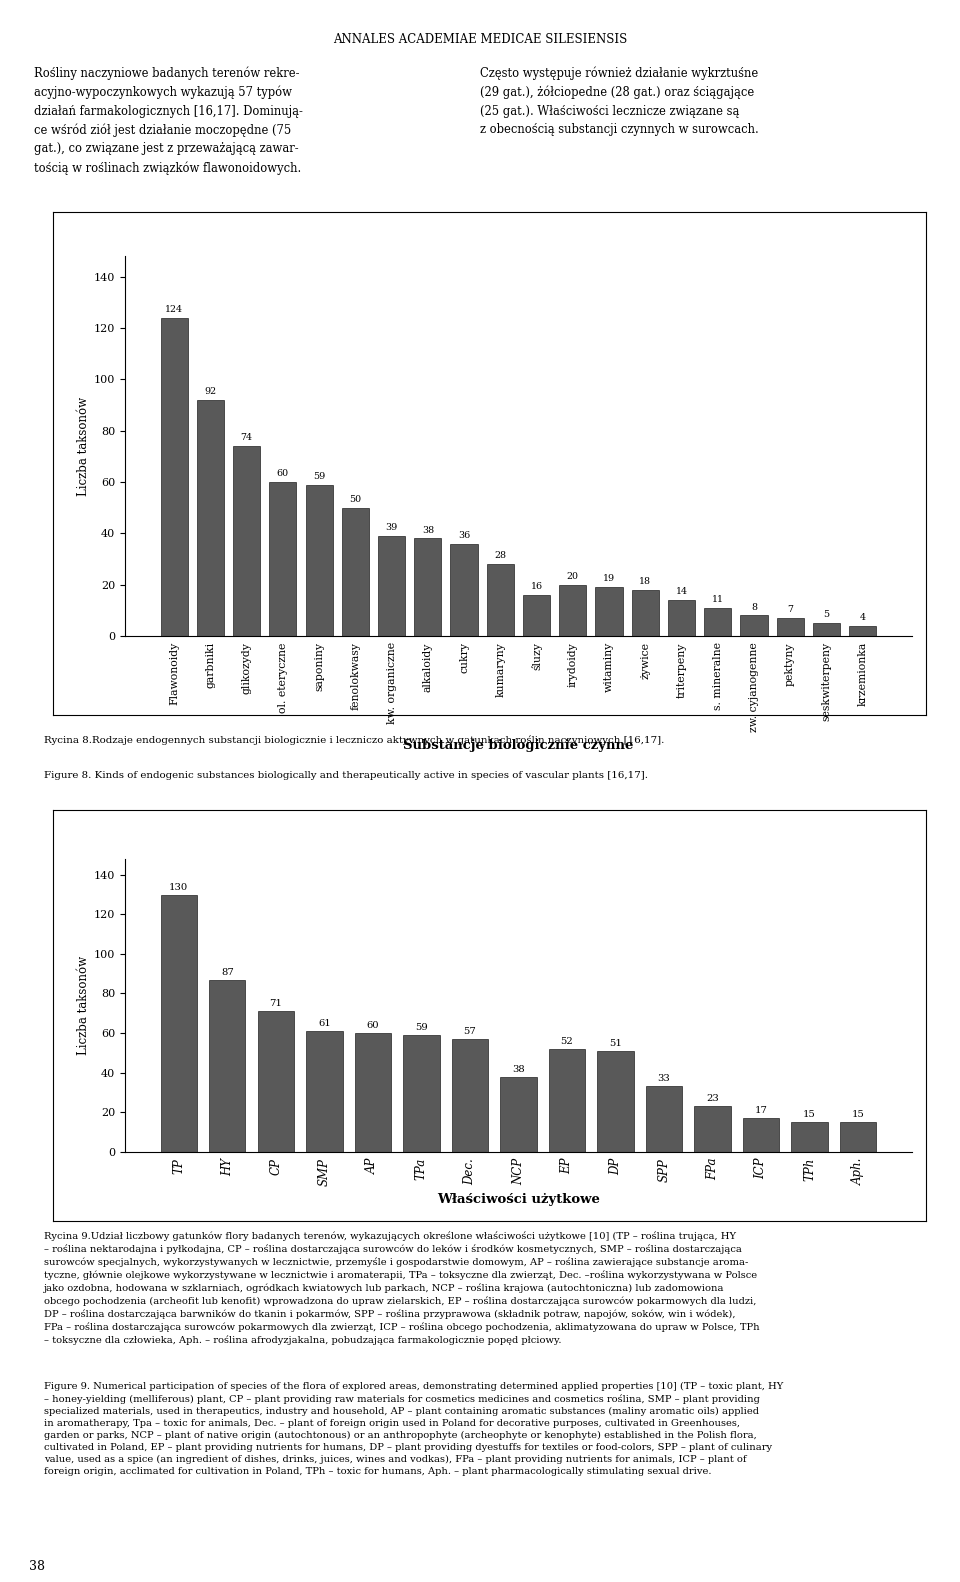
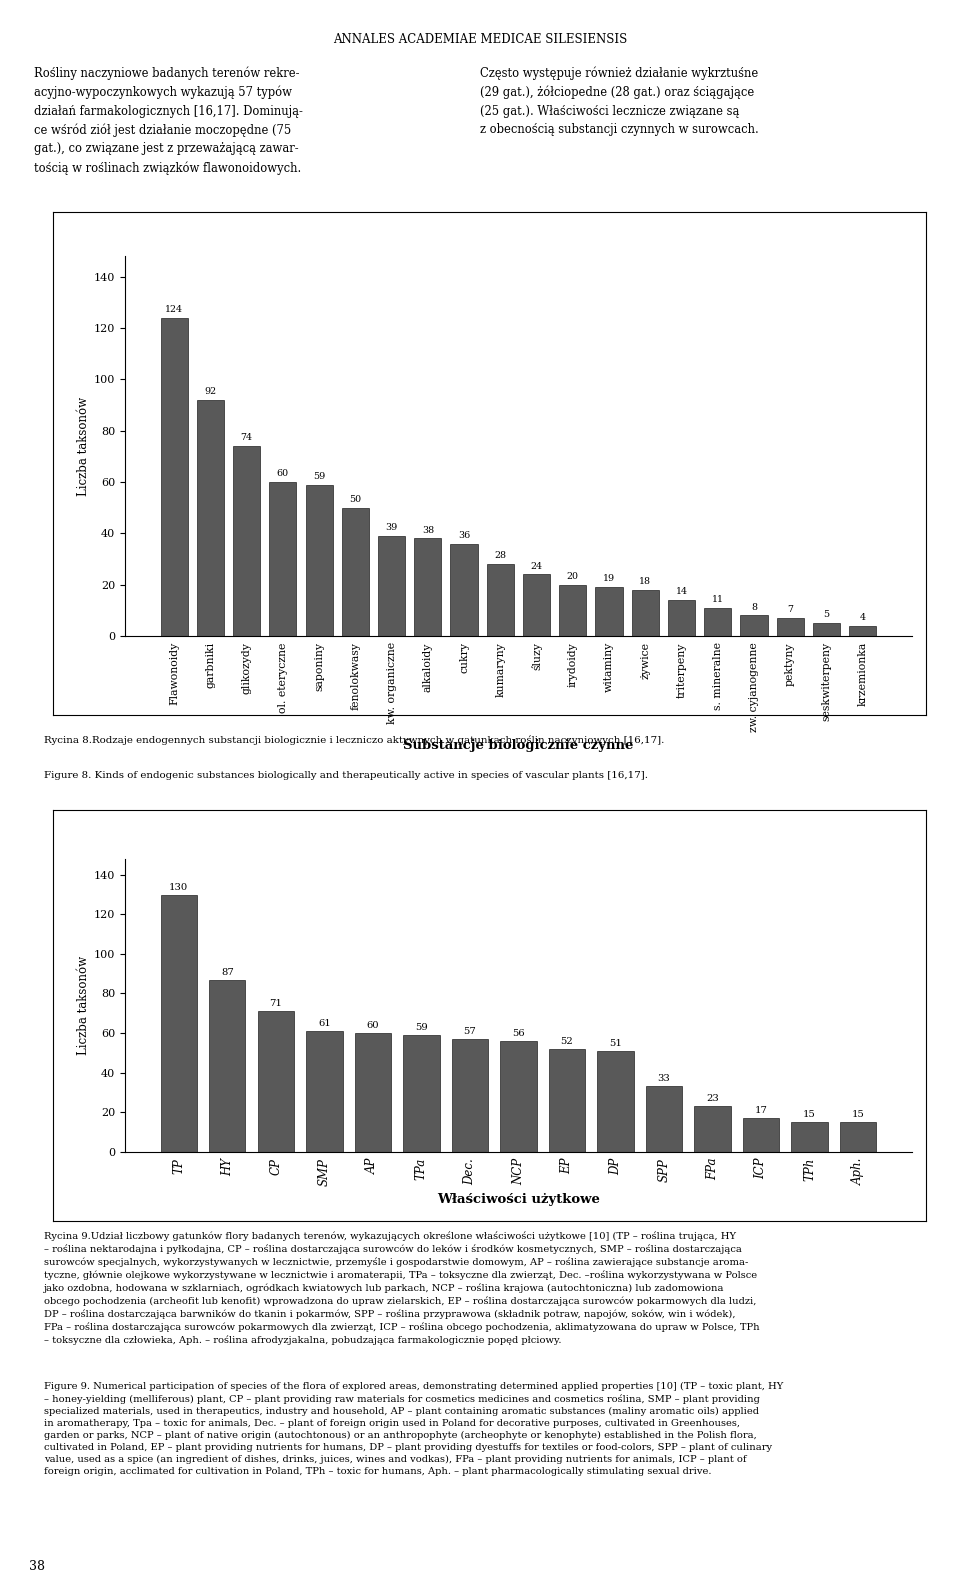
śluzy: 16 -> 24
NCP: 38 -> 56
